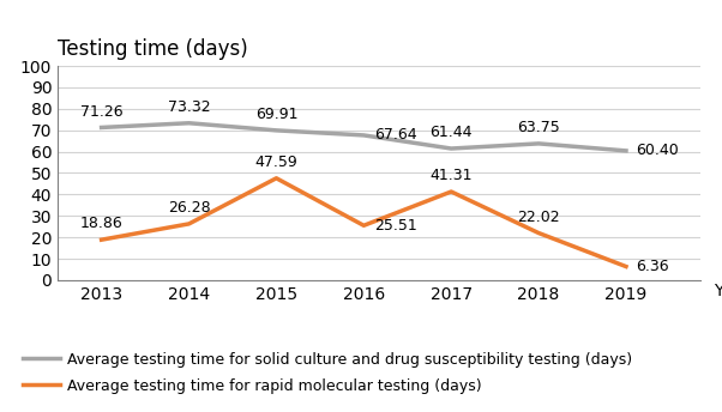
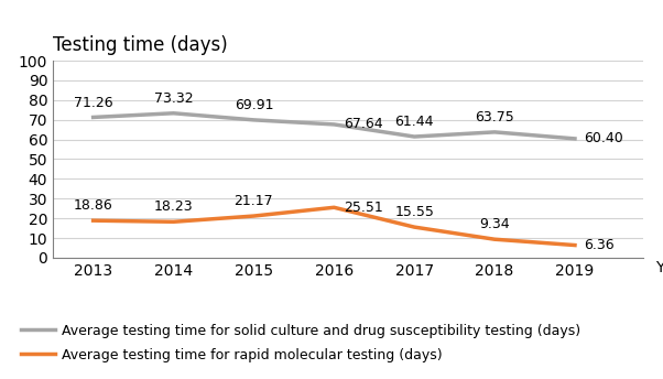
Average testing time for rapid molecular testing (days)/2014: 26.28 -> 18.23
Average testing time for rapid molecular testing (days)/2015: 47.59 -> 21.17
Average testing time for rapid molecular testing (days)/2017: 41.31 -> 15.55
Average testing time for rapid molecular testing (days)/2018: 22.02 -> 9.34
